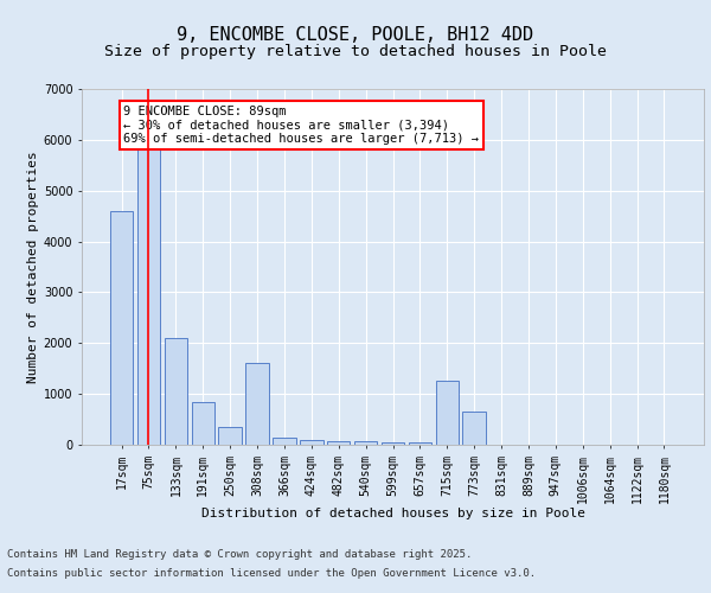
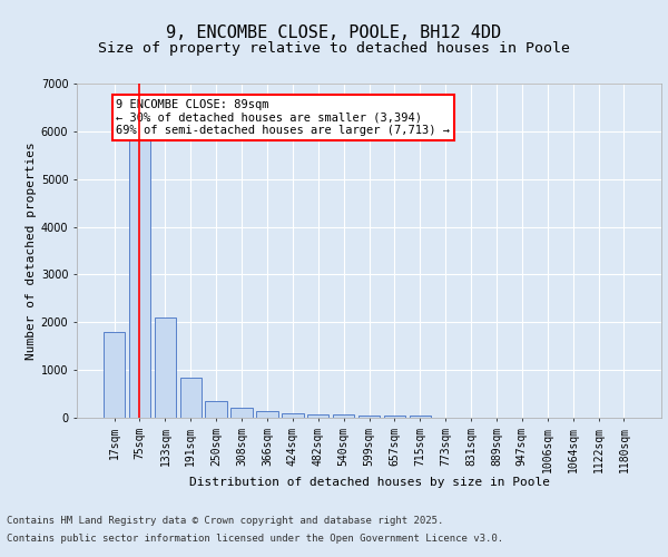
17sqm: 4600 -> 1800
308sqm: 1600 -> 200
715sqm: 1250 -> 50
773sqm: 650 -> 10
